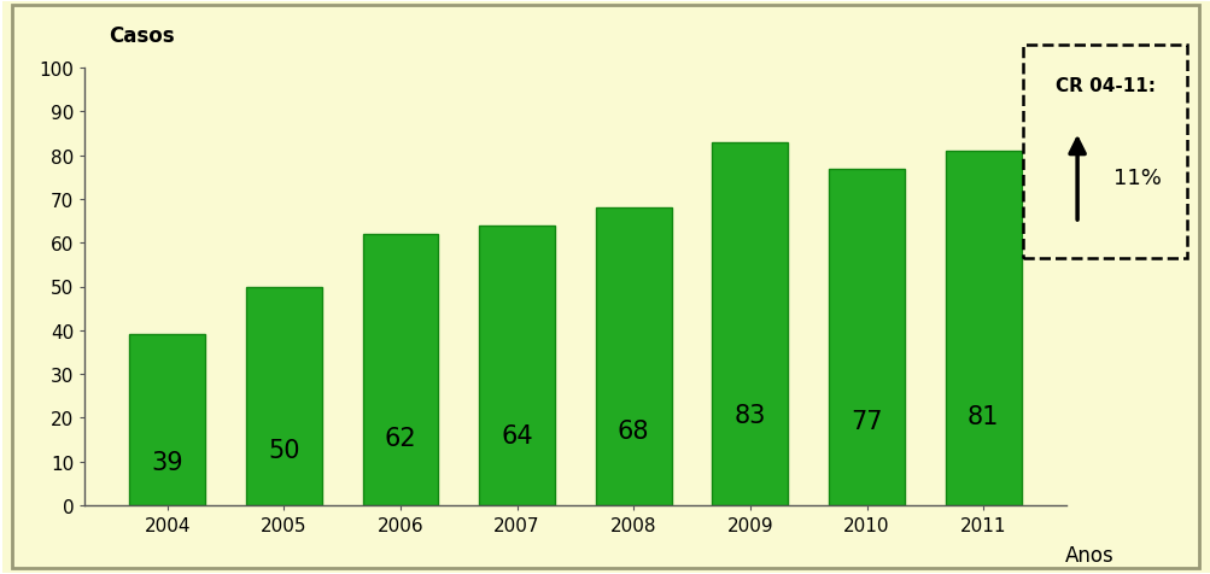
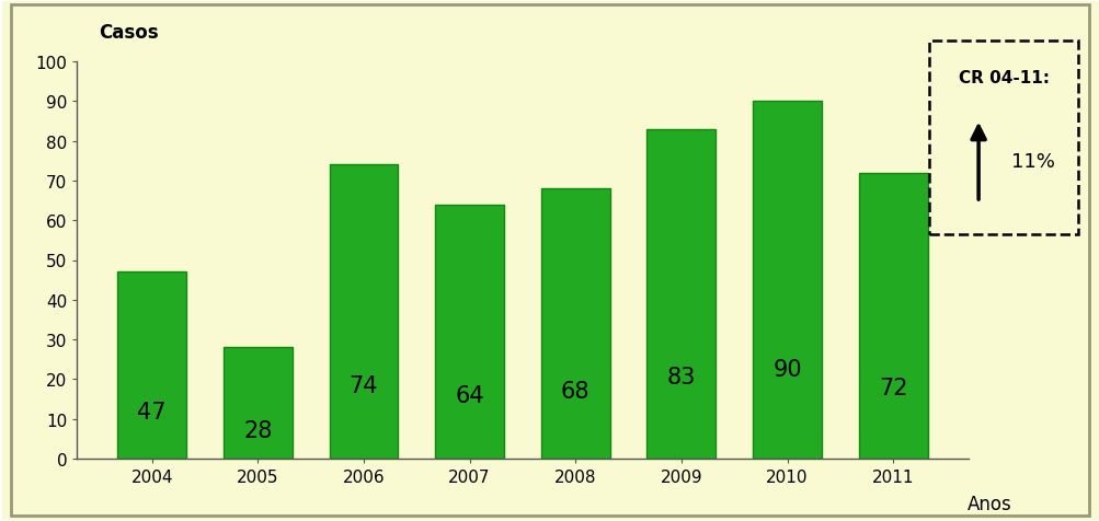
2004: 39 -> 47
2005: 50 -> 28
2006: 62 -> 74
2010: 77 -> 90
2011: 81 -> 72
